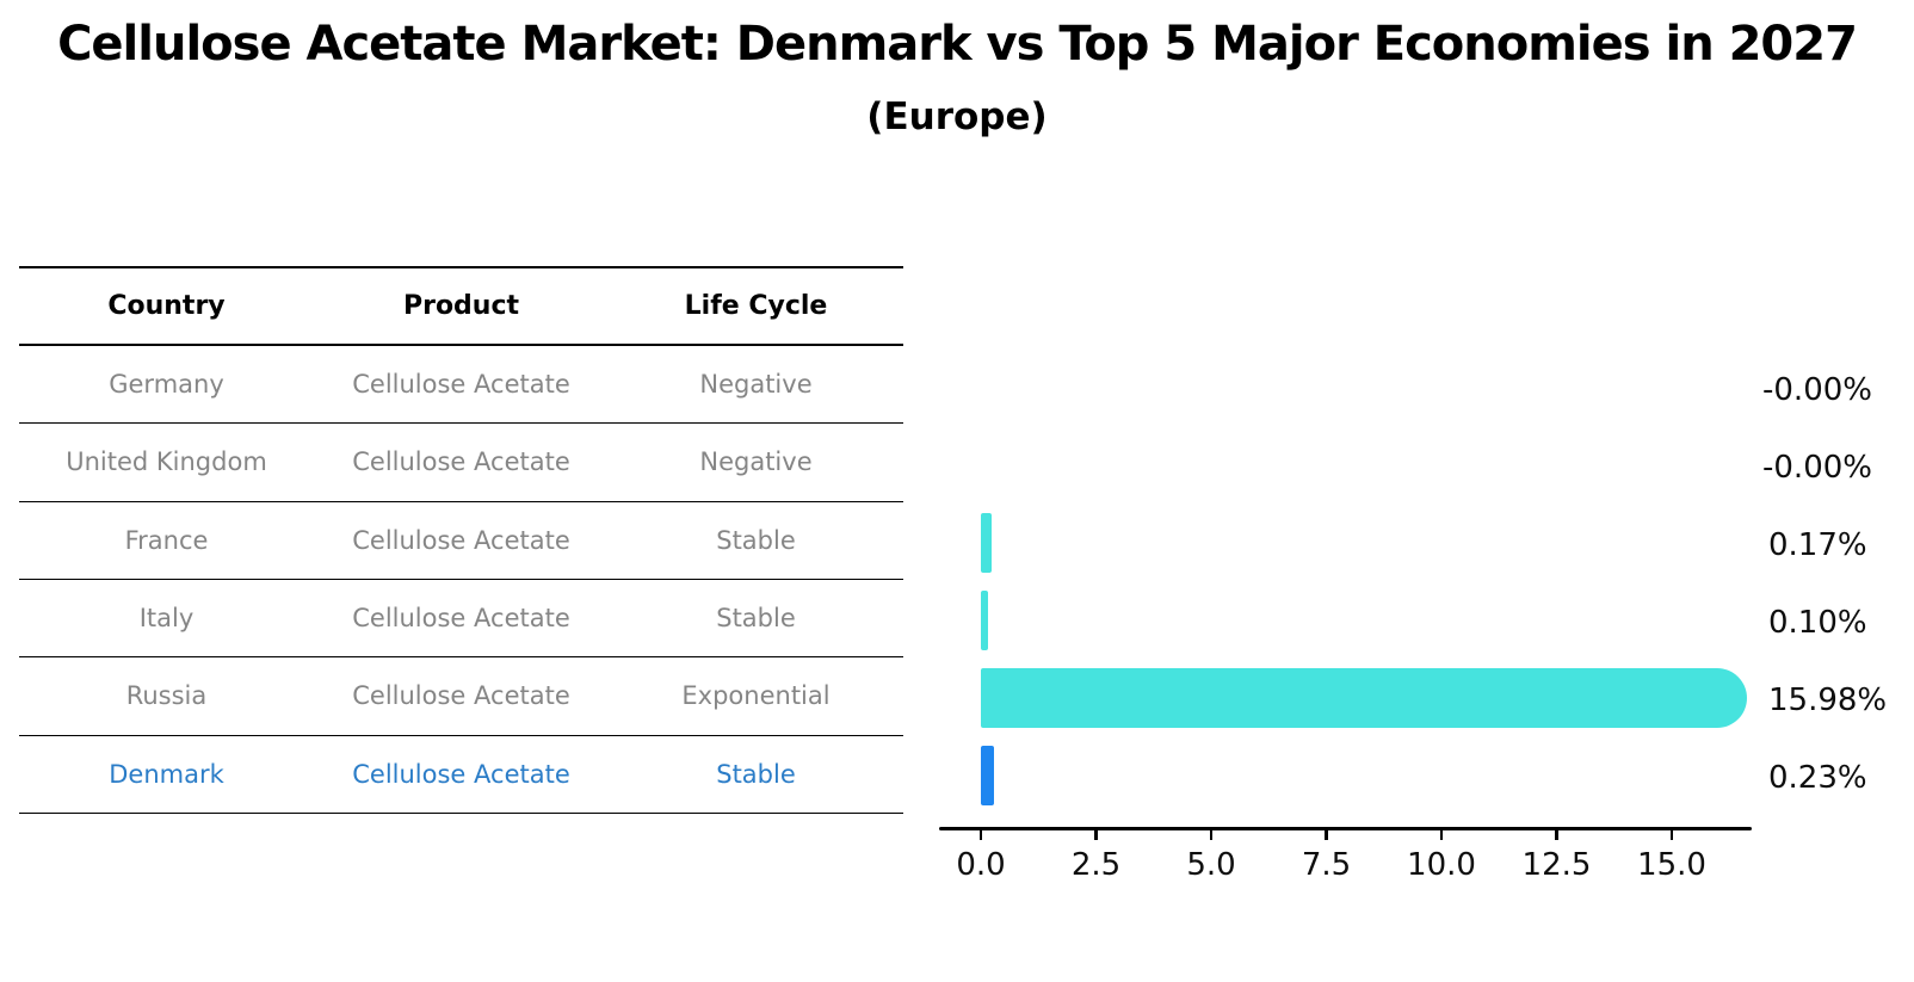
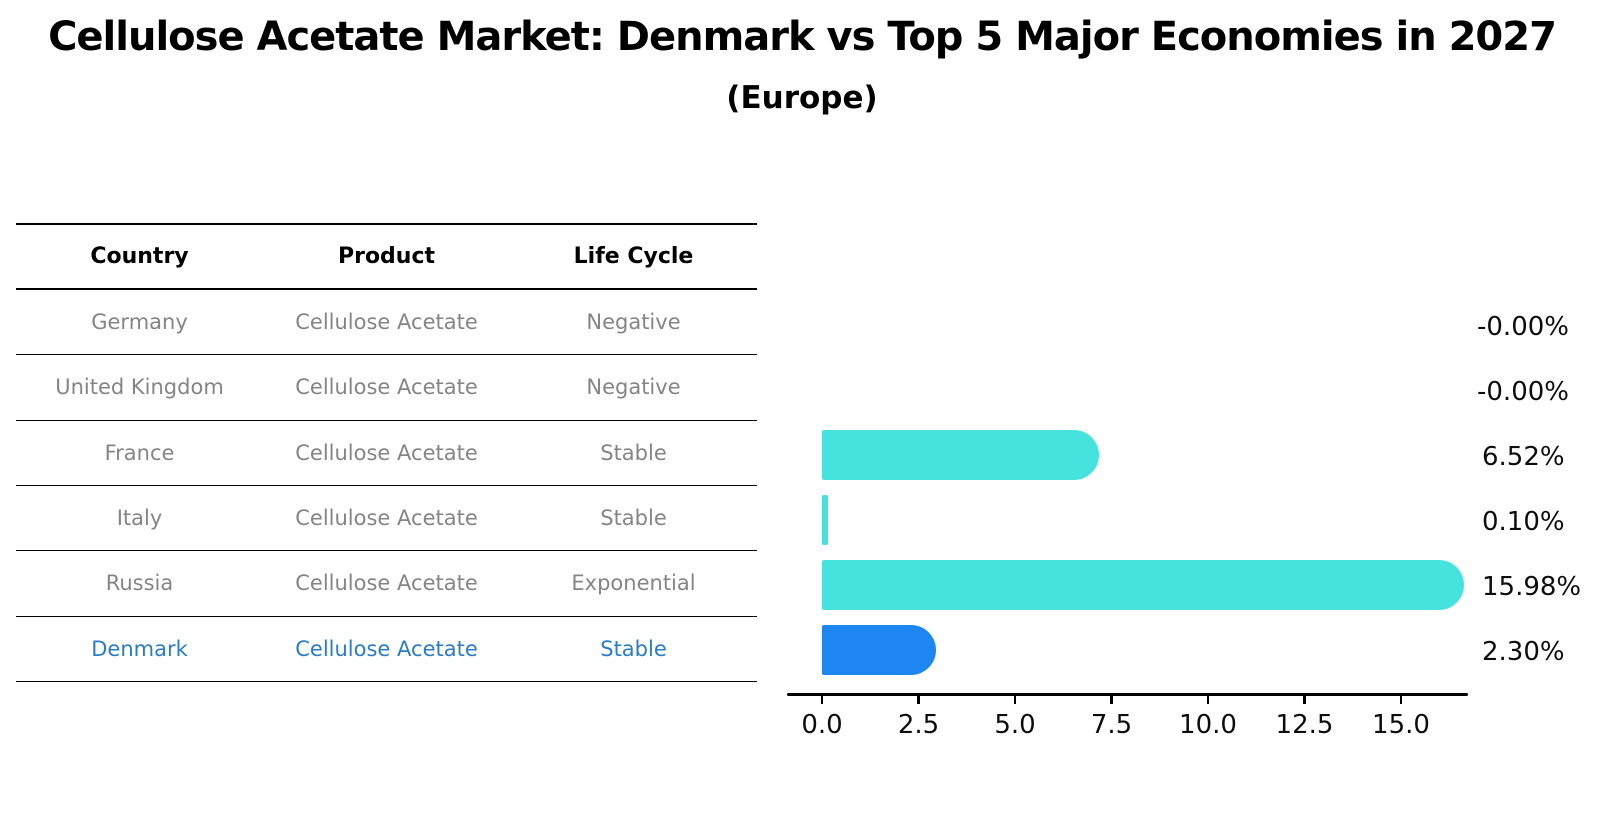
France: 0.17% -> 6.52%
Denmark: 0.23% -> 2.30%
